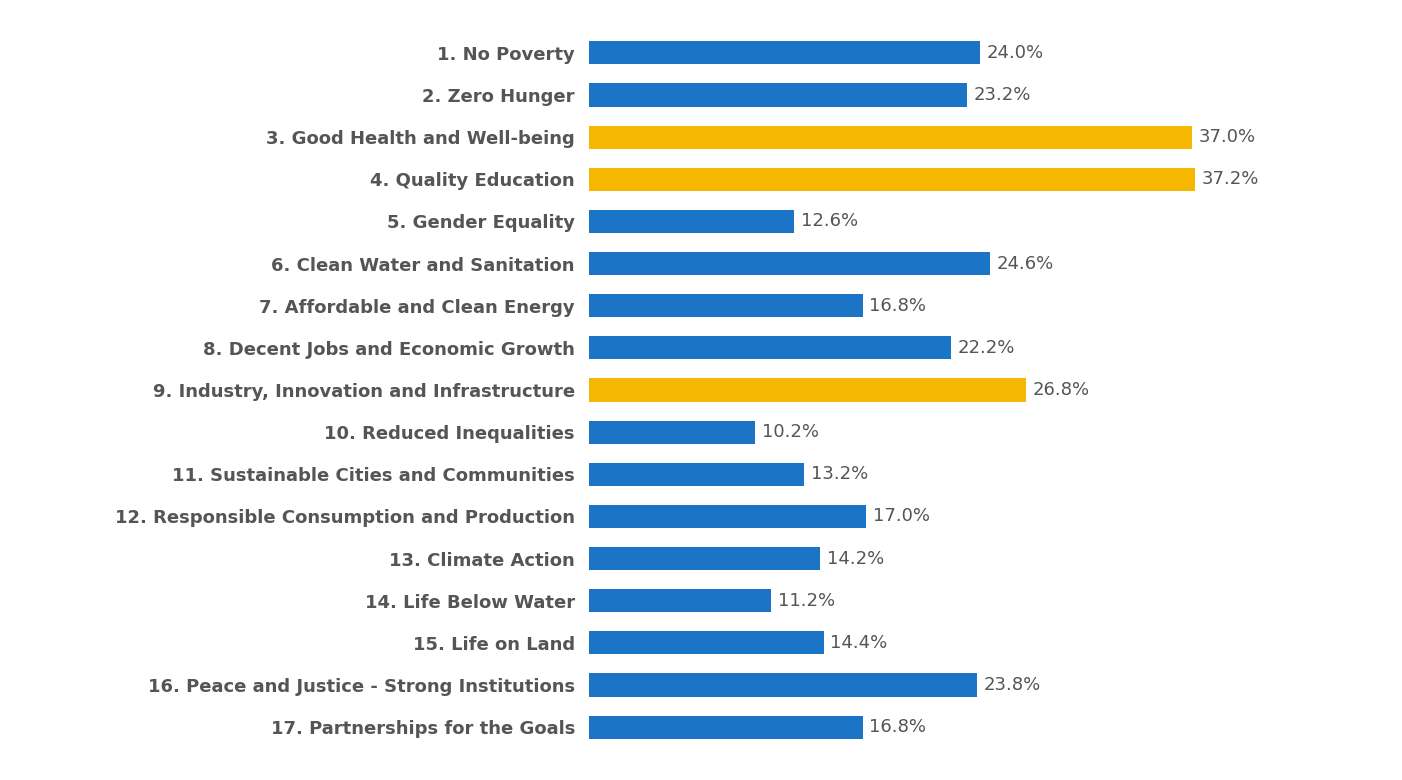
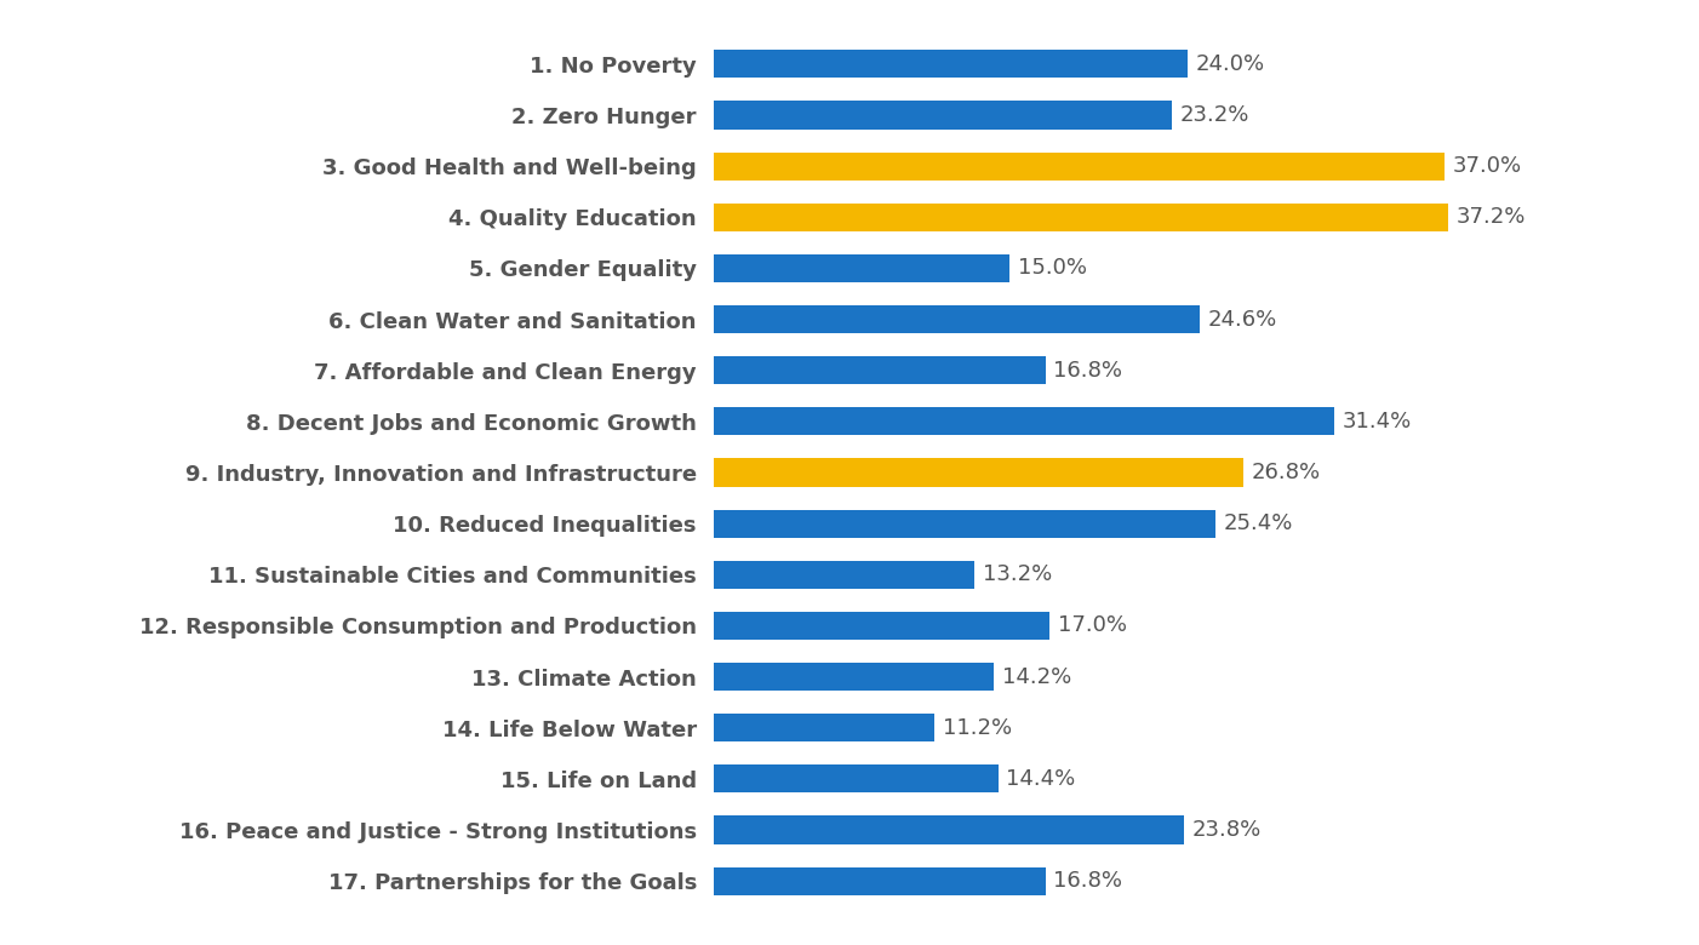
5. Gender Equality: 12.6% -> 15.0%
8. Decent Jobs and Economic Growth: 22.2% -> 31.4%
10. Reduced Inequalities: 10.2% -> 25.4%
